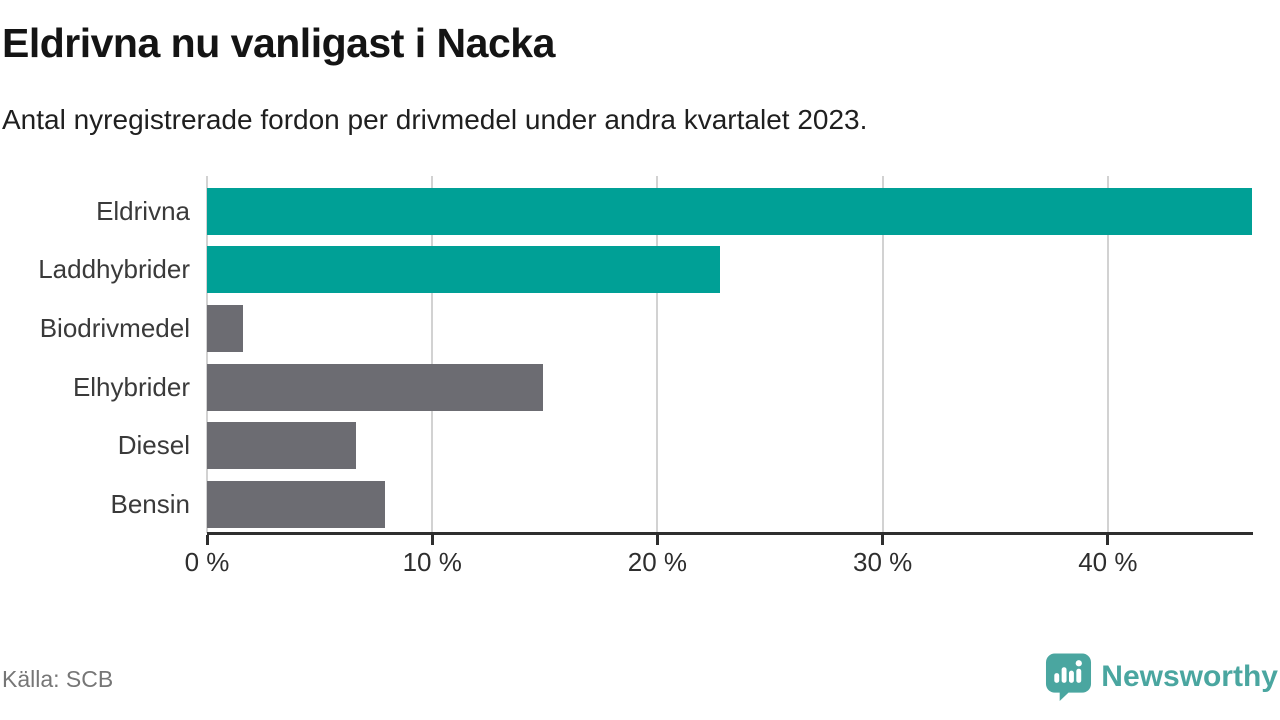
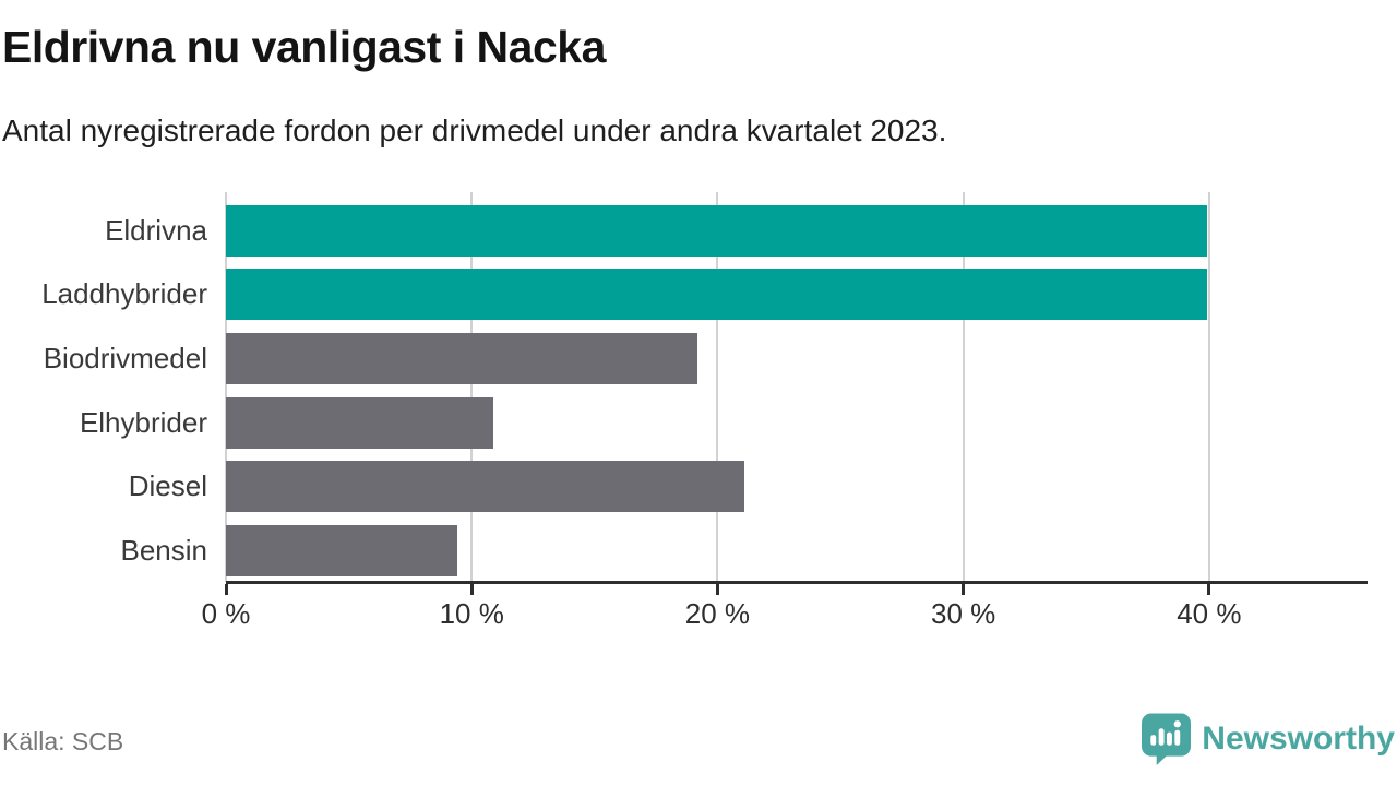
Eldrivna: 46.4% -> 39.9%
Laddhybrider: 22.8% -> 39.9%
Biodrivmedel: 1.6% -> 19.2%
Elhybrider: 14.9% -> 10.9%
Diesel: 6.6% -> 21.1%
Bensin: 7.9% -> 9.4%
